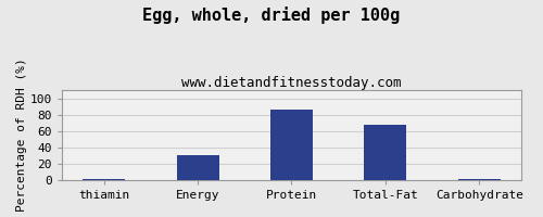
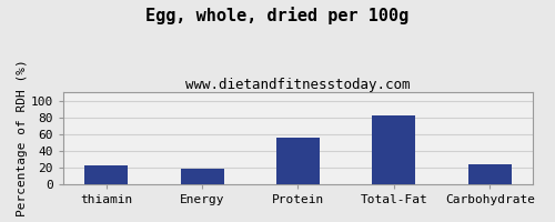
thiamin: 1 -> 22
Energy: 30 -> 18
Protein: 86 -> 56
Total-Fat: 68 -> 82
Carbohydrate: 1 -> 24
